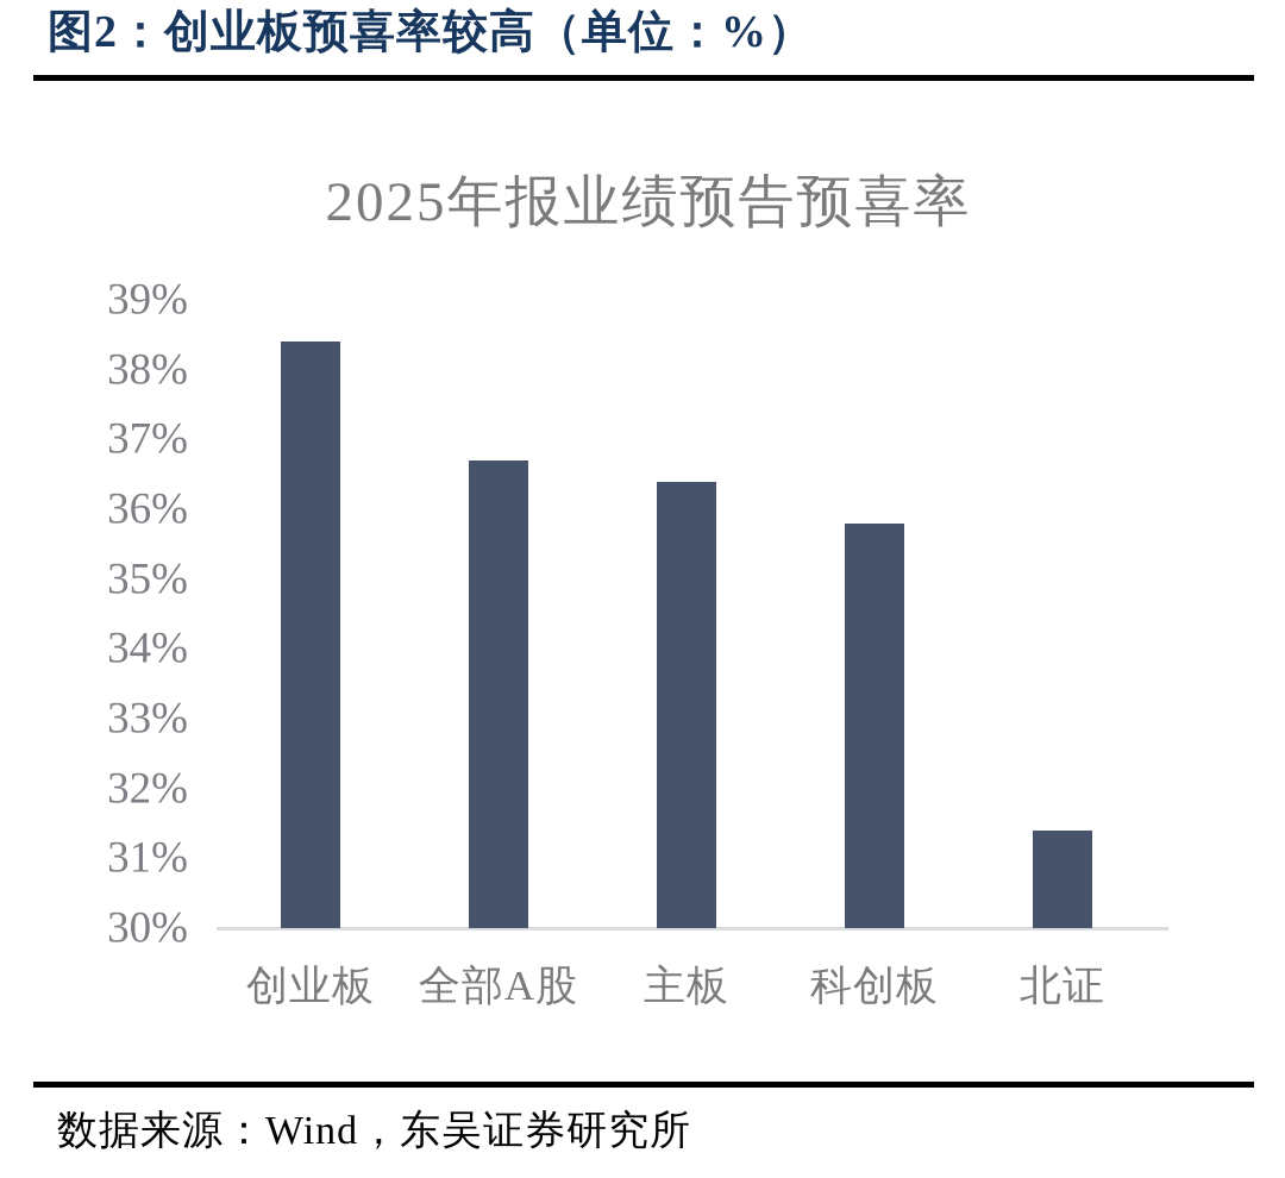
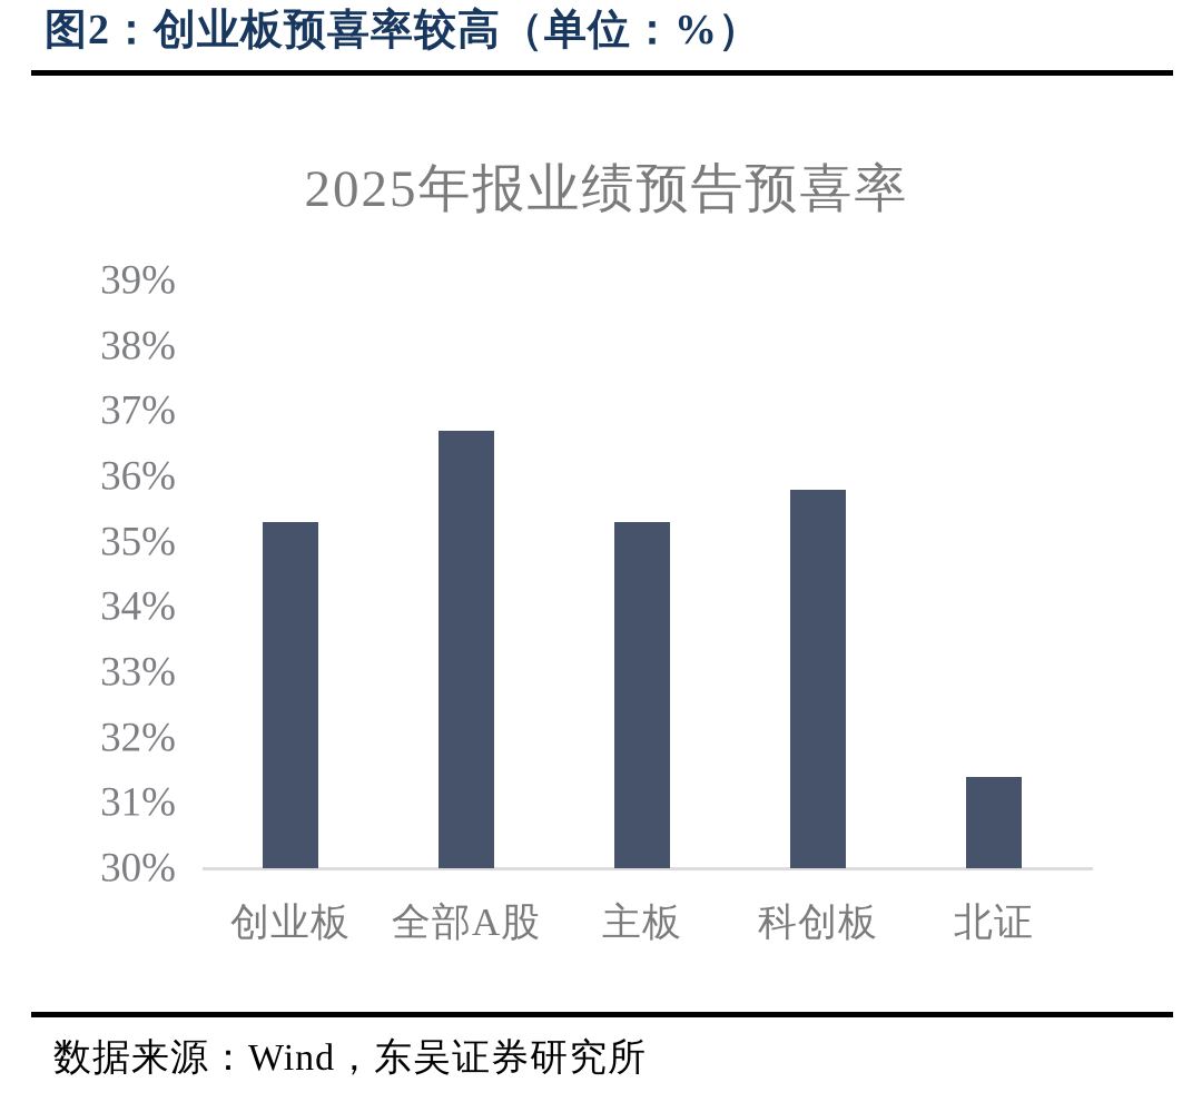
创业板: 38.4% -> 35.3%
主板: 36.4% -> 35.3%
